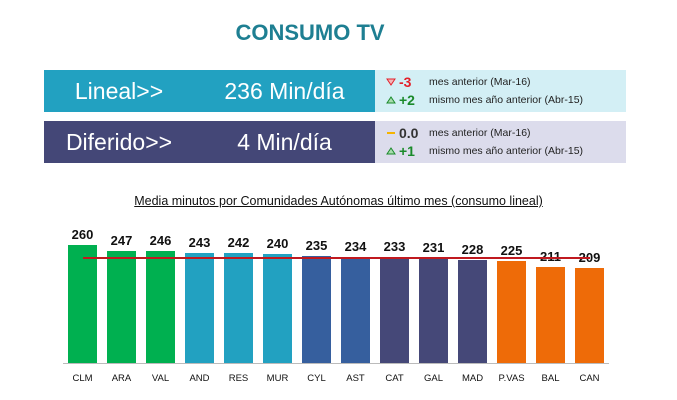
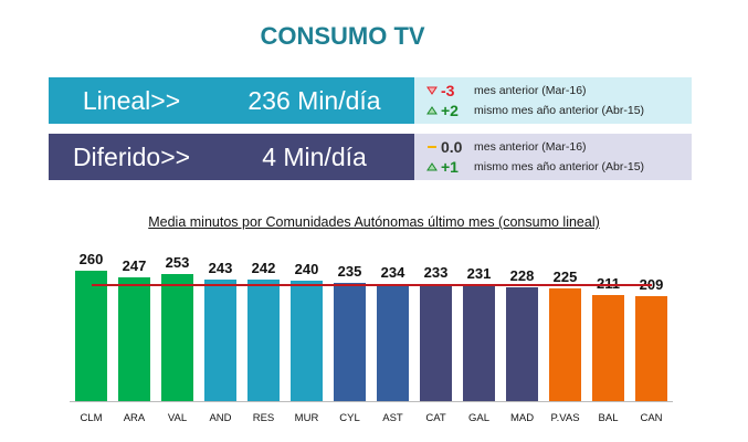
VAL: 246 -> 253
